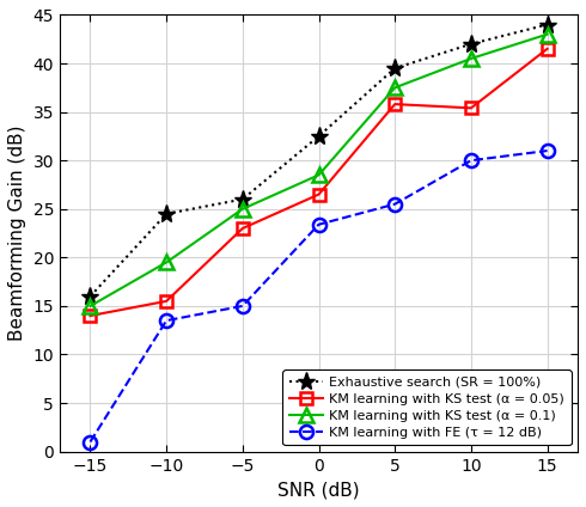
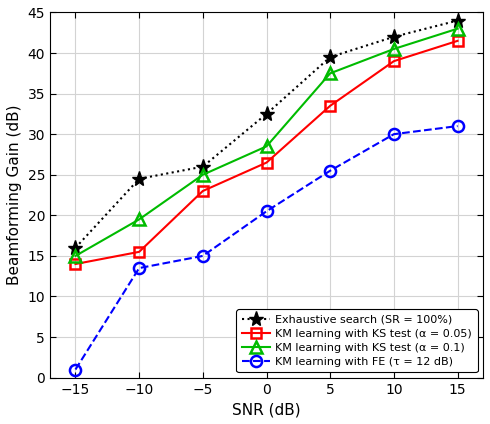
KM learning with FE (τ = 12 dB)/0: 23.4 -> 20.5
KM learning with KS test (α = 0.05)/5: 35.8 -> 33.5
KM learning with KS test (α = 0.05)/10: 35.4 -> 39.0
